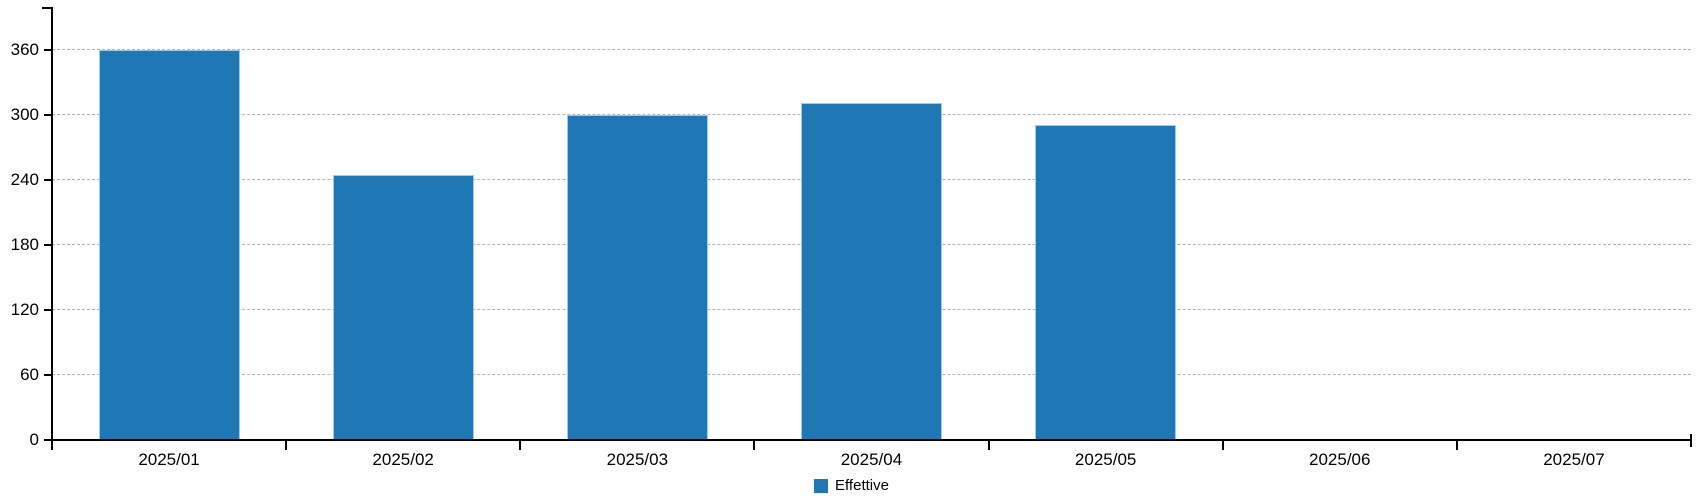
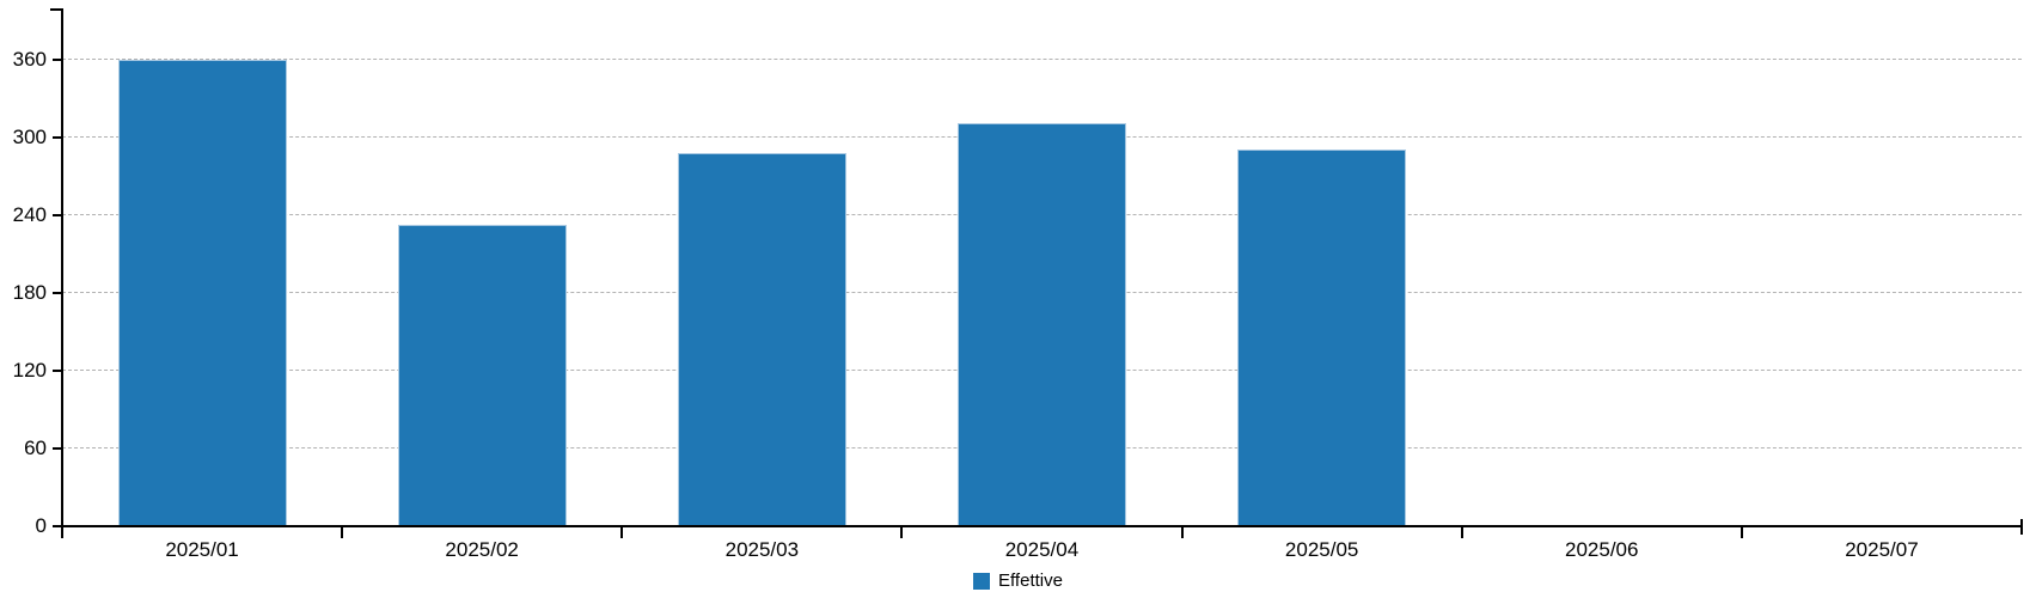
2025/02: 244 -> 232
2025/03: 300 -> 288
